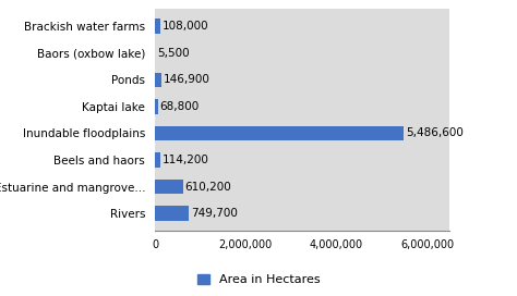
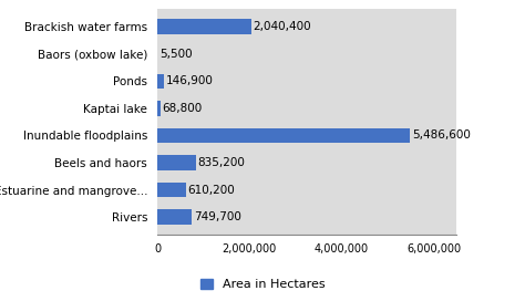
Brackish water farms: 108,000 -> 2,040,400
Beels and haors: 114,200 -> 835,200
